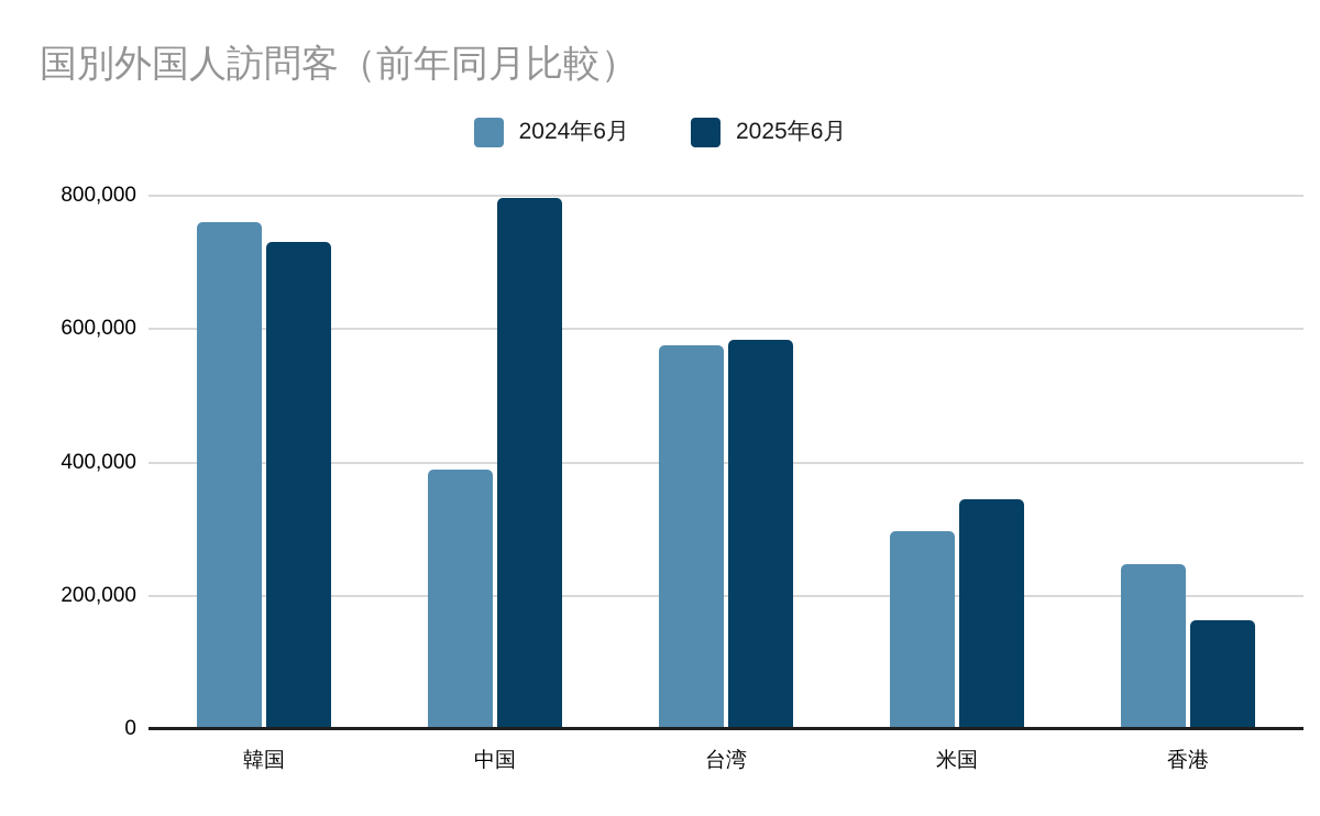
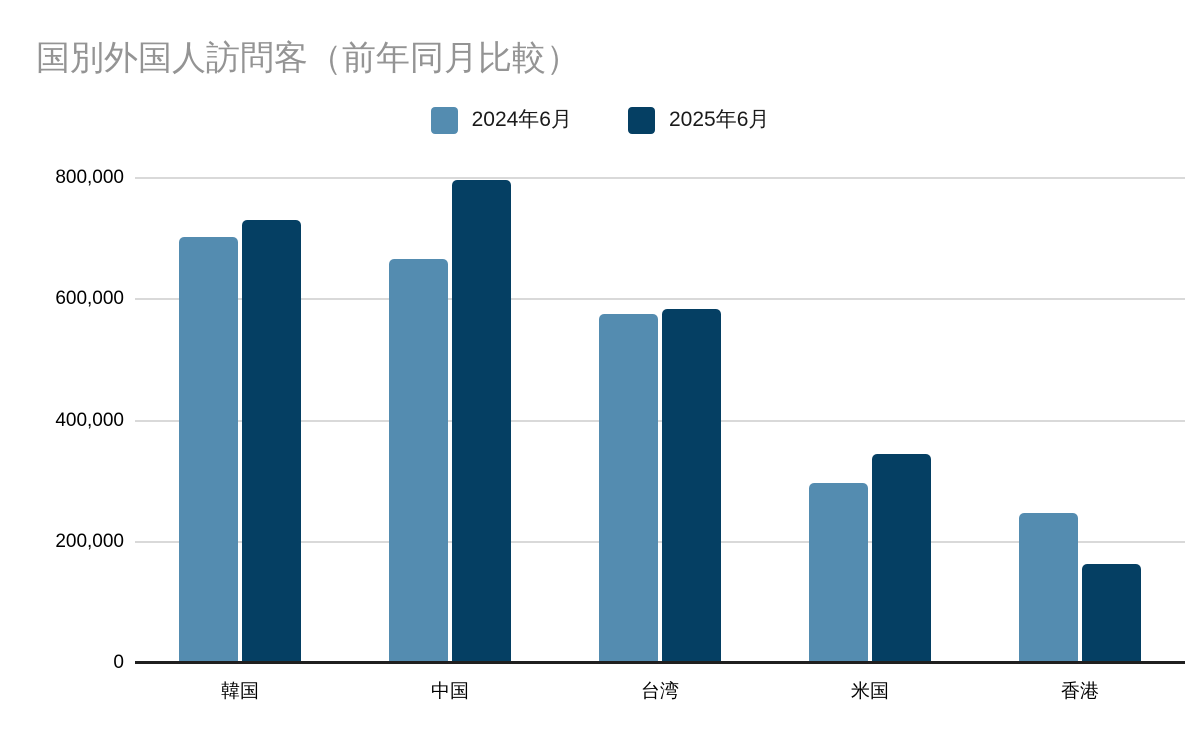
2024年6月/韓国: 760000 -> 700000
2024年6月/中国: 390000 -> 670000
